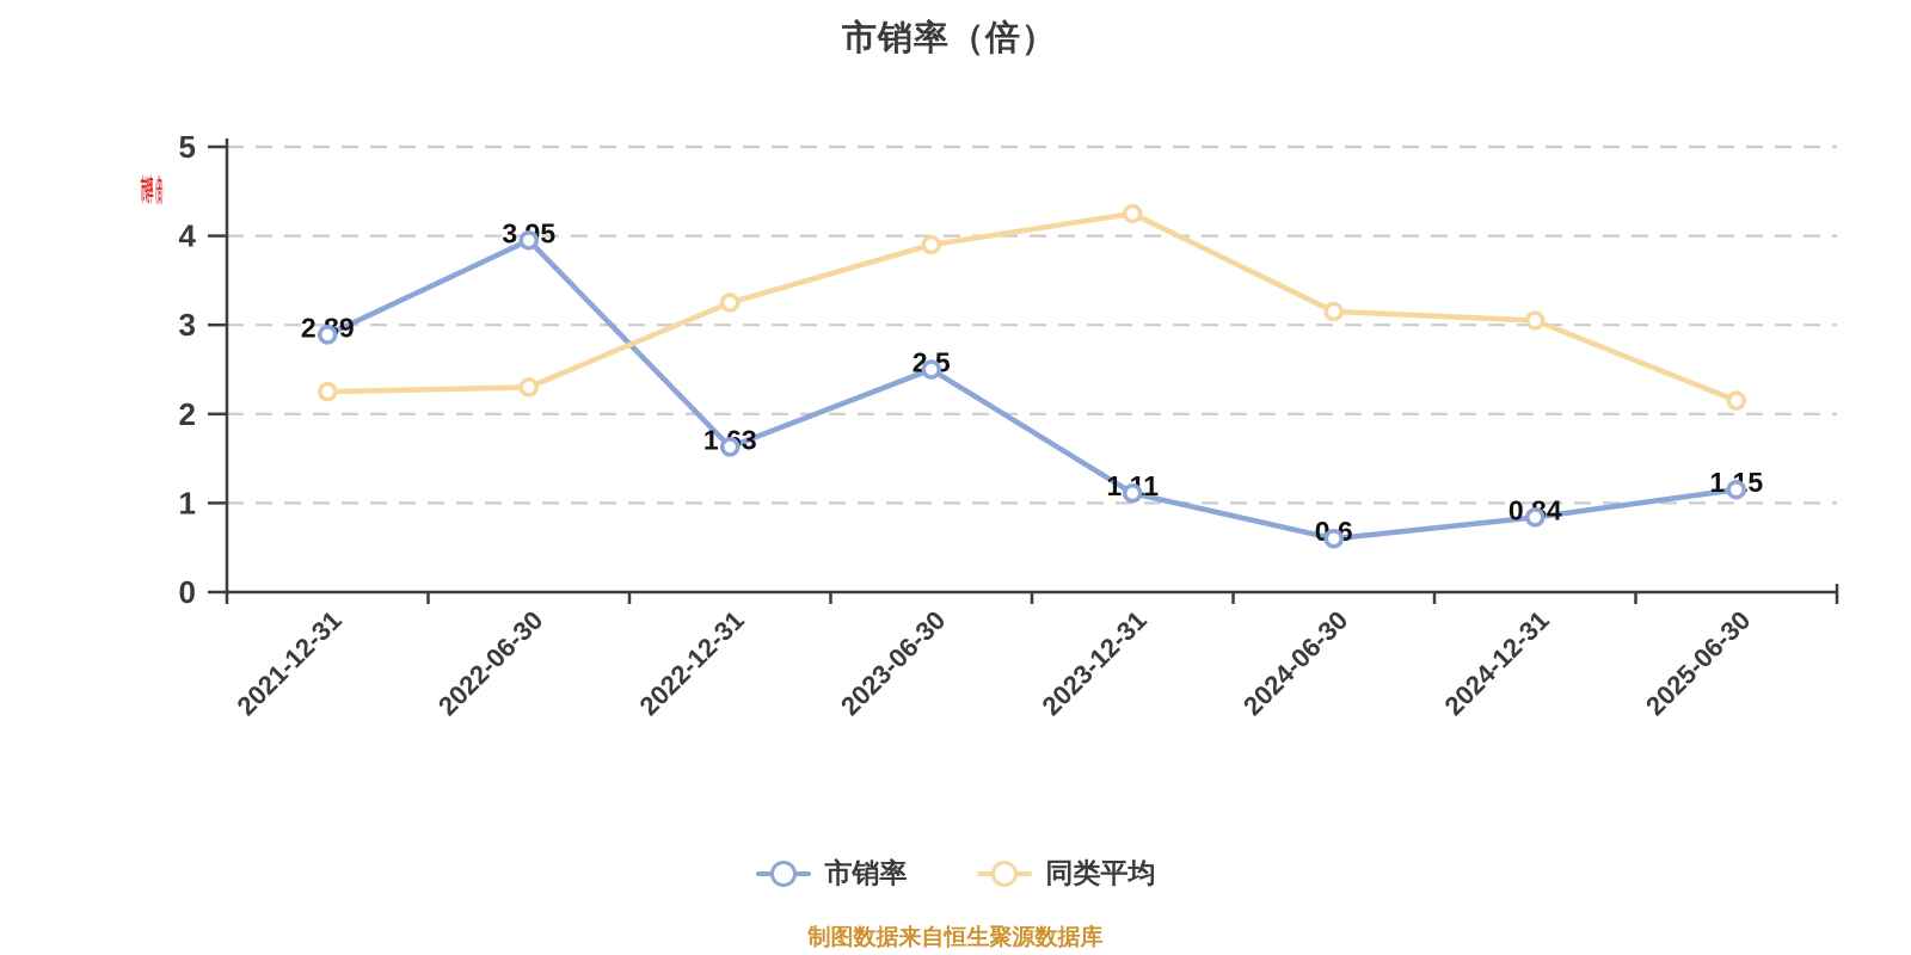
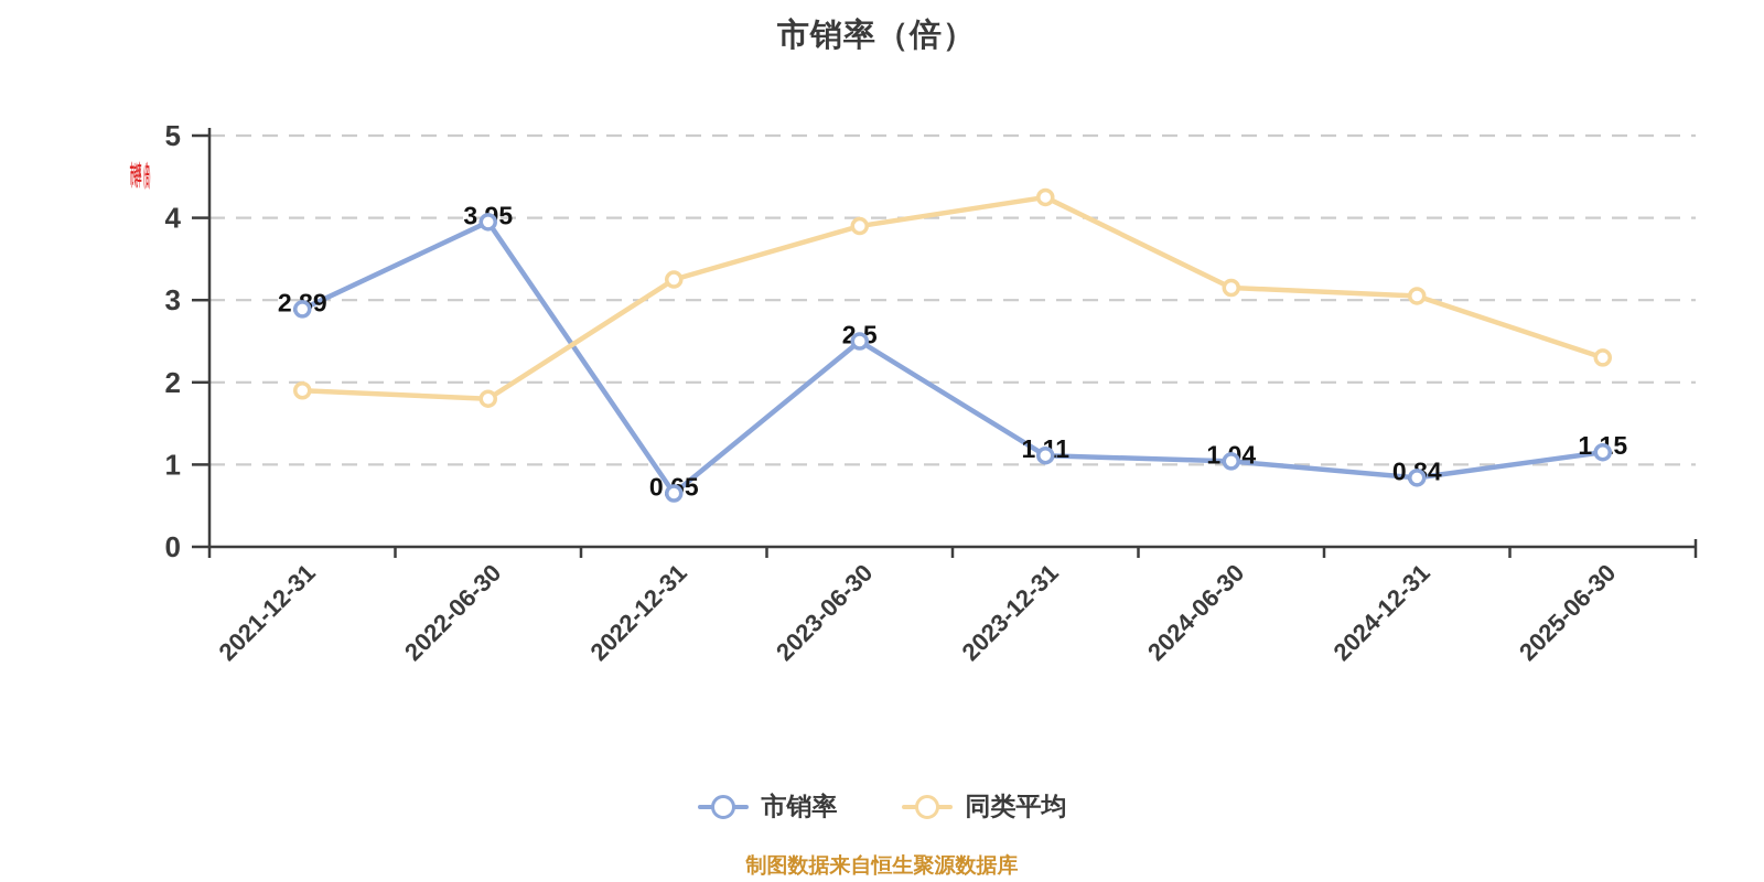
同类平均/2021-12-31: 2.2 -> 1.9
同类平均/2022-06-30: 2.3 -> 1.8
市销率/2022-12-31: 1.63 -> 0.65
市销率/2024-06-30: 0.6 -> 1.04
同类平均/2025-06-30: 2.1 -> 2.3
